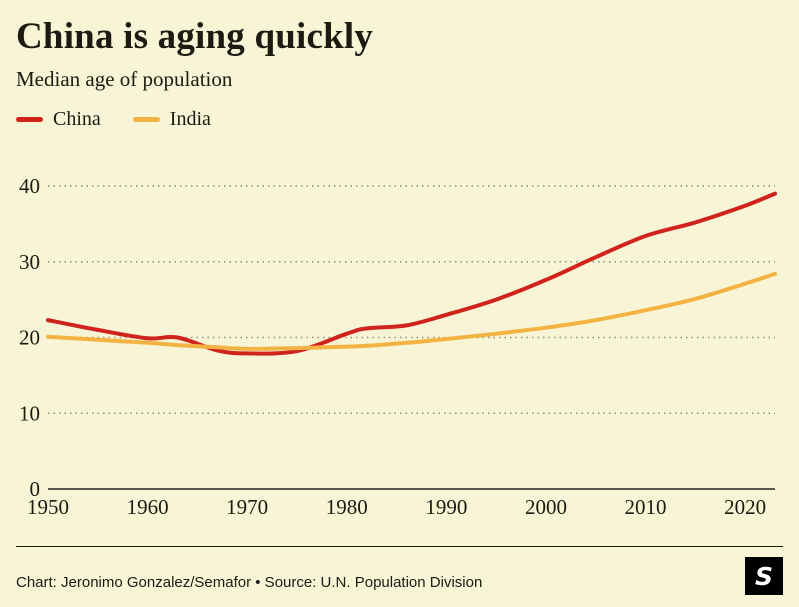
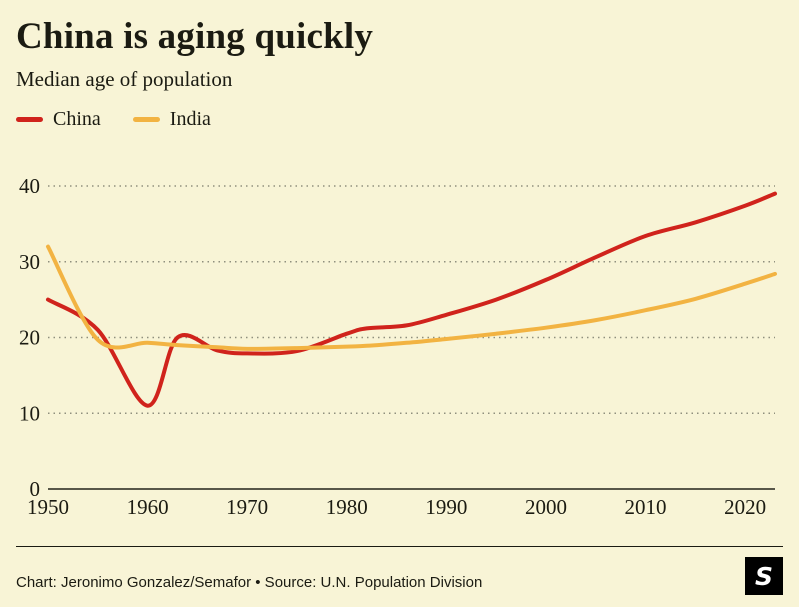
China/1950: 22 -> 25
India/1950: 20 -> 32
China/1960: 20 -> 11
